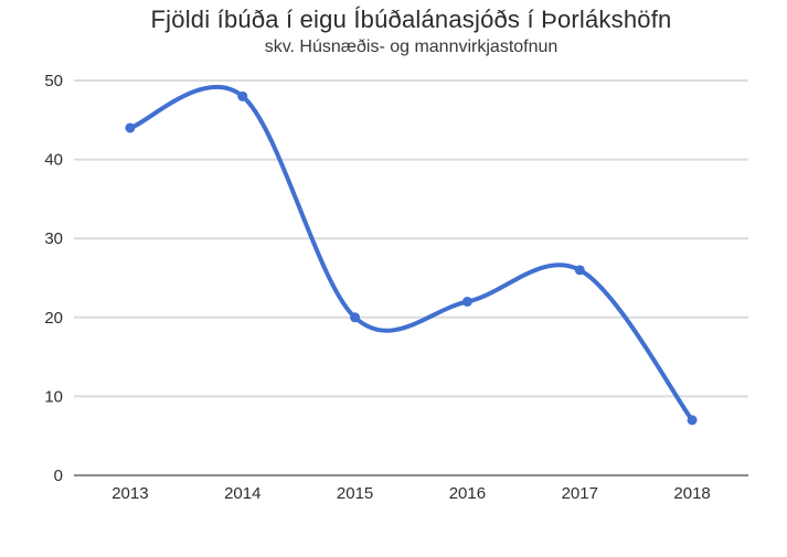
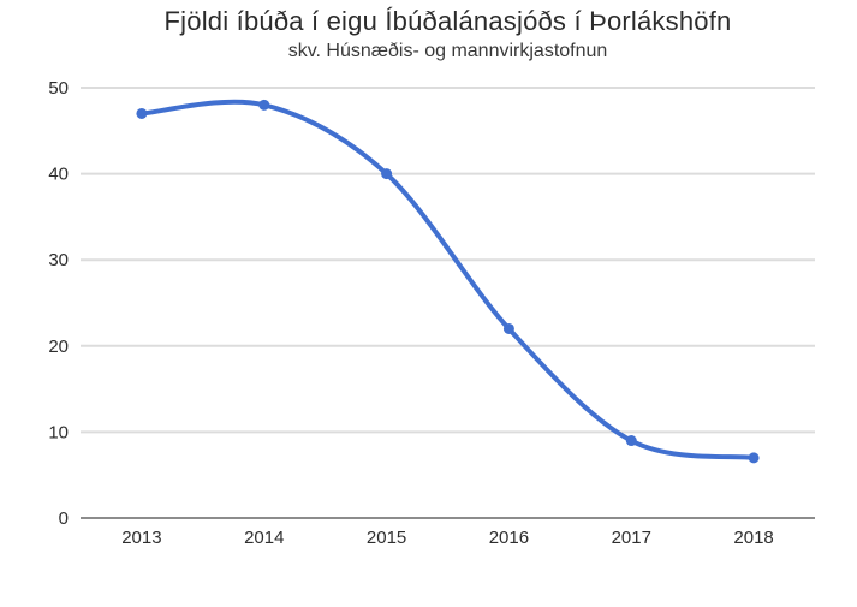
2013: 44 -> 47
2015: 20 -> 40
2017: 26 -> 9
